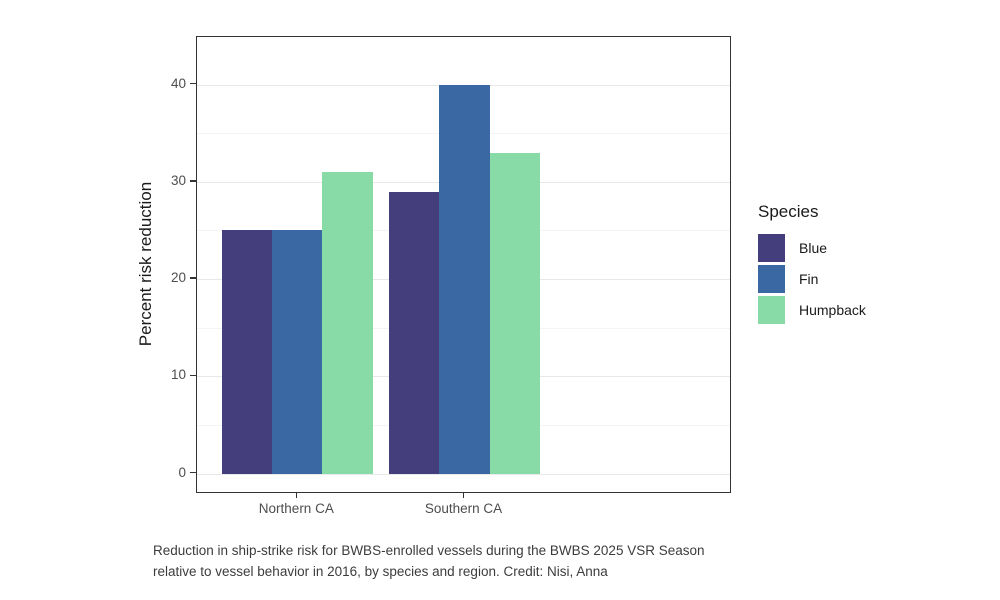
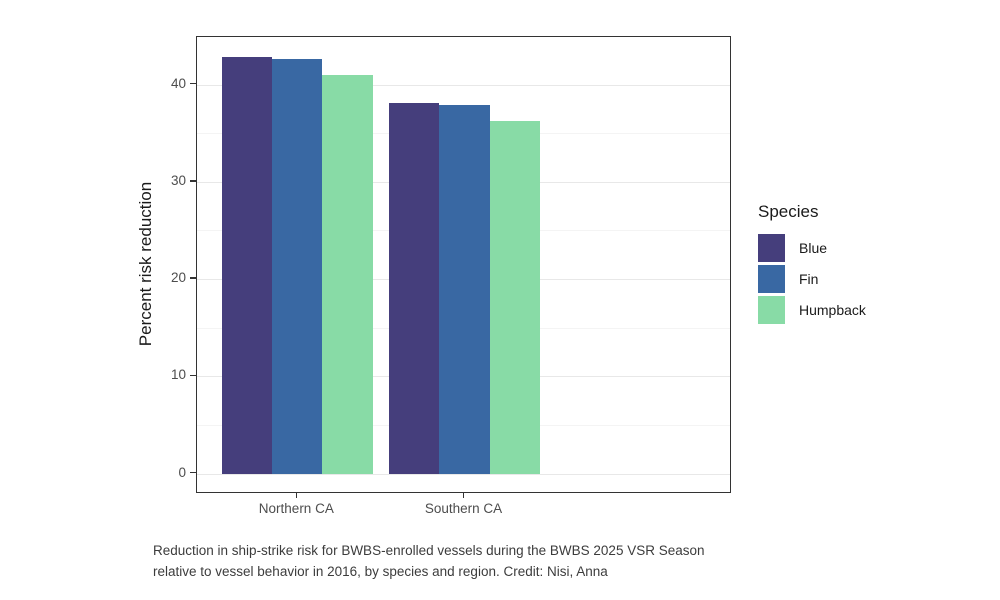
Blue/Northern CA: 25 -> 43
Fin/Northern CA: 25 -> 43
Humpback/Northern CA: 31 -> 41
Blue/Southern CA: 29 -> 38
Fin/Southern CA: 40 -> 38
Humpback/Southern CA: 33 -> 36
